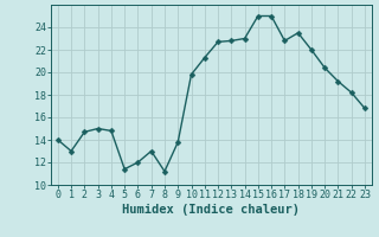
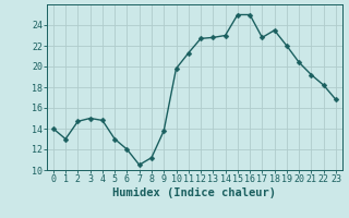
5: 11.4 -> 13.0
7: 13.0 -> 10.5
